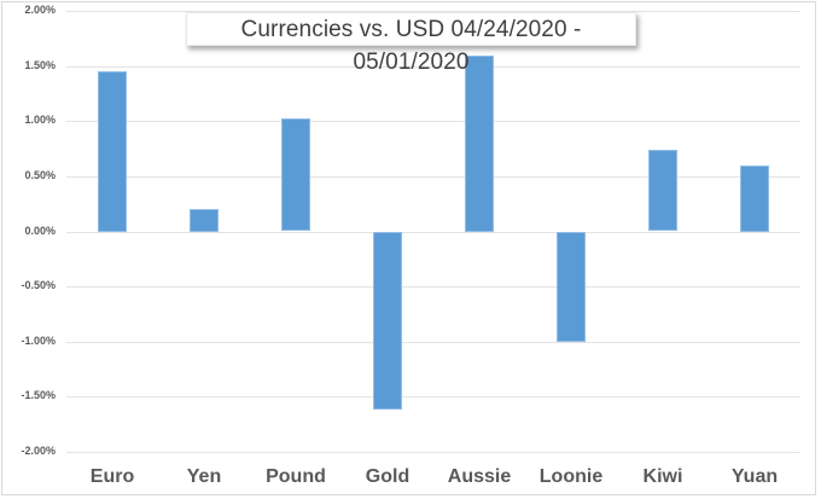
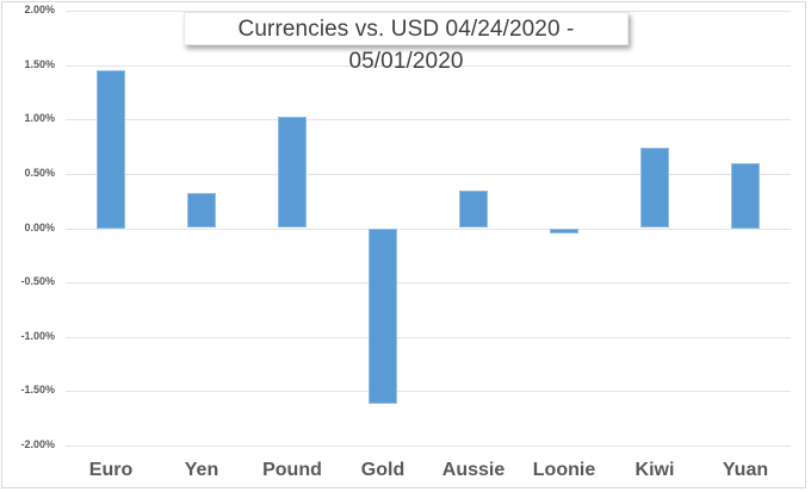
Yen: 0.2% -> 0.3%
Aussie: 1.6% -> 0.3%
Loonie: -1.0% -> -0.1%
